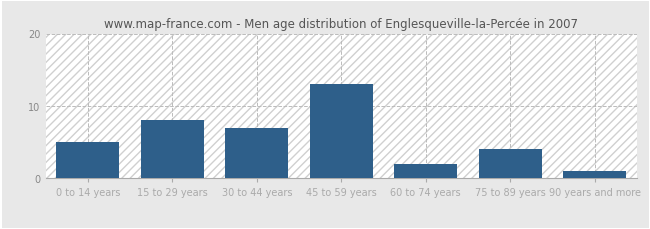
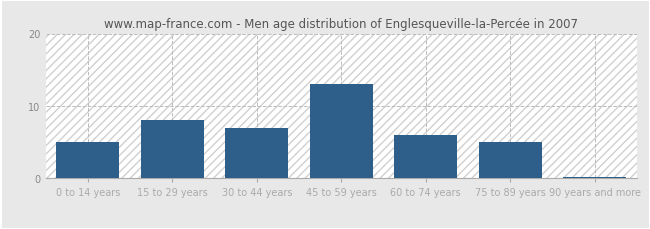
60 to 74 years: 2.0 -> 6.0
75 to 89 years: 4.0 -> 5.0
90 years and more: 1.0 -> 0.2
